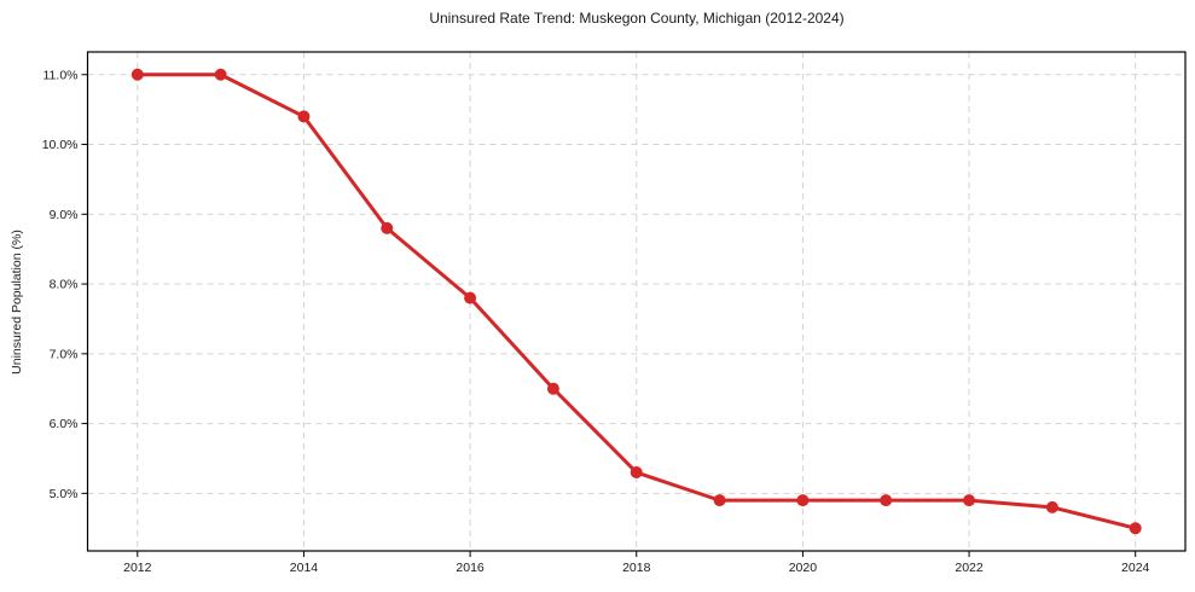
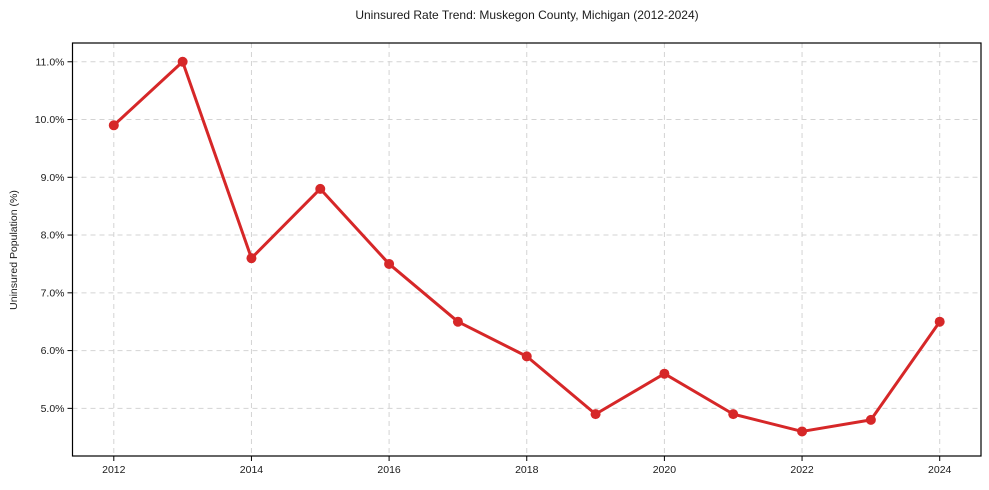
2012: 11.0% -> 9.9%
2014: 10.4% -> 7.6%
2016: 7.8% -> 7.5%
2018: 5.3% -> 5.9%
2020: 4.9% -> 5.6%
2022: 4.9% -> 4.6%
2024: 4.5% -> 6.5%
